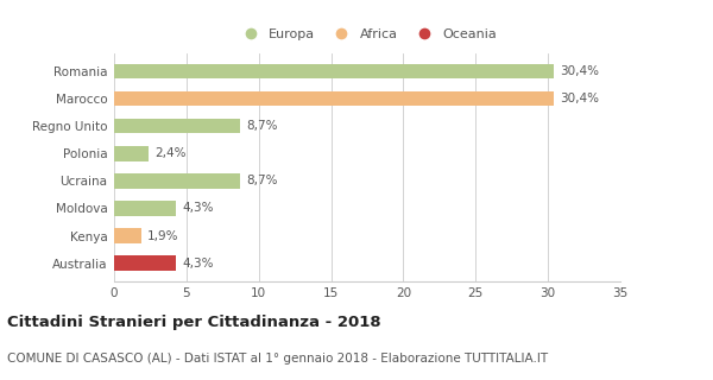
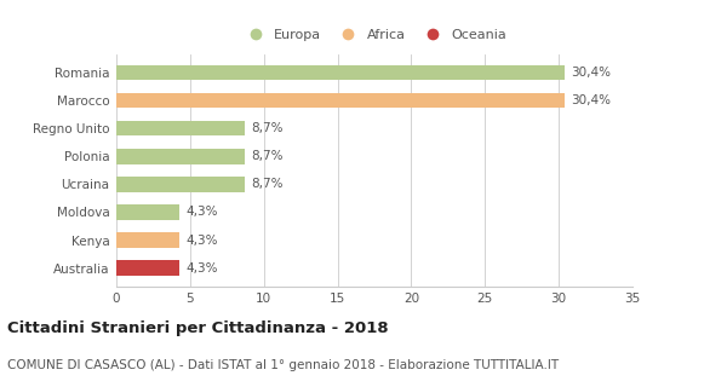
Polonia: 2,4% -> 8,7%
Kenya: 1,9% -> 4,3%
